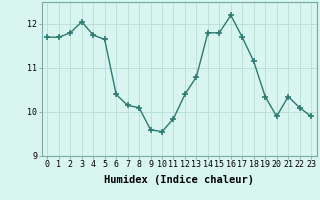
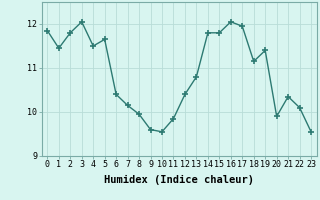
0: 11.70 -> 11.85
1: 11.70 -> 11.45
4: 11.75 -> 11.50
8: 10.10 -> 9.95
16: 12.20 -> 12.05
17: 11.70 -> 11.95
19: 10.35 -> 11.40
23: 9.90 -> 9.55
